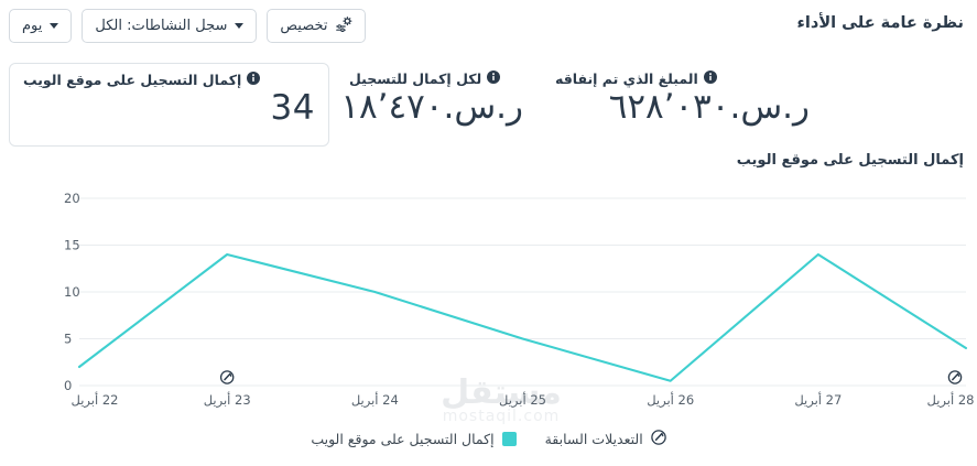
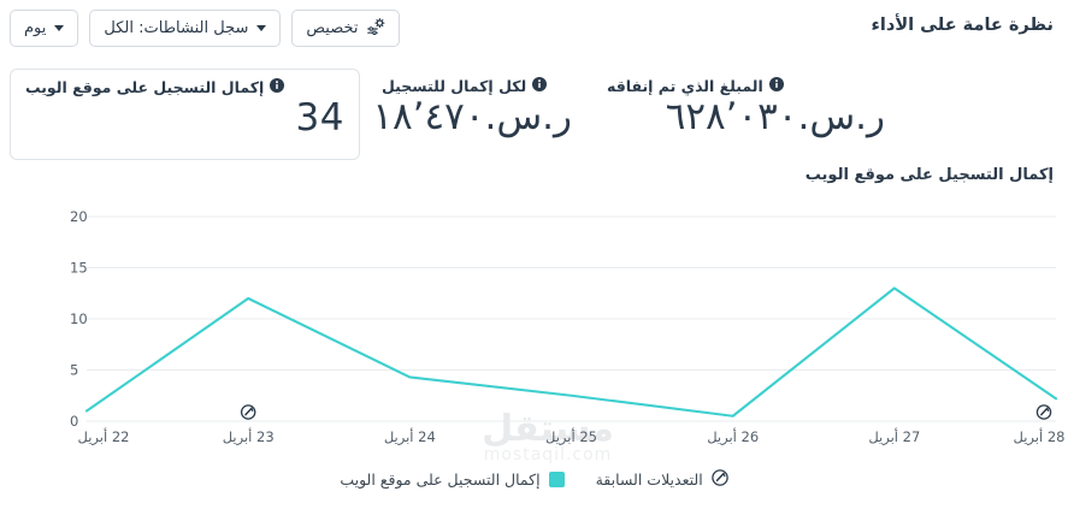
22 أبريل: 2 -> 1
23 أبريل: 14 -> 12
24 أبريل: 10 -> 4
25 أبريل: 5 -> 2
27 أبريل: 14 -> 13
28 أبريل: 4 -> 2
